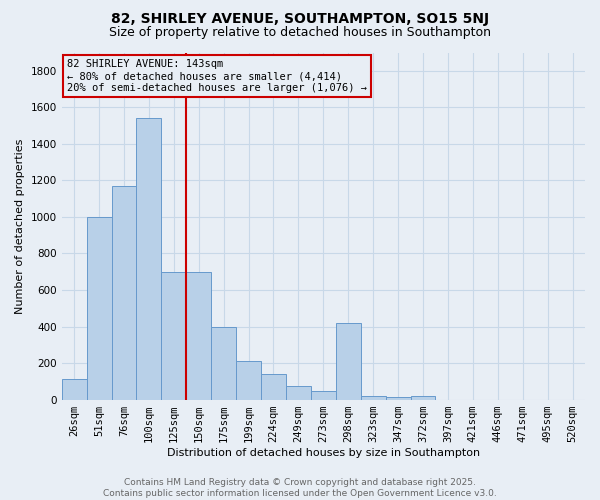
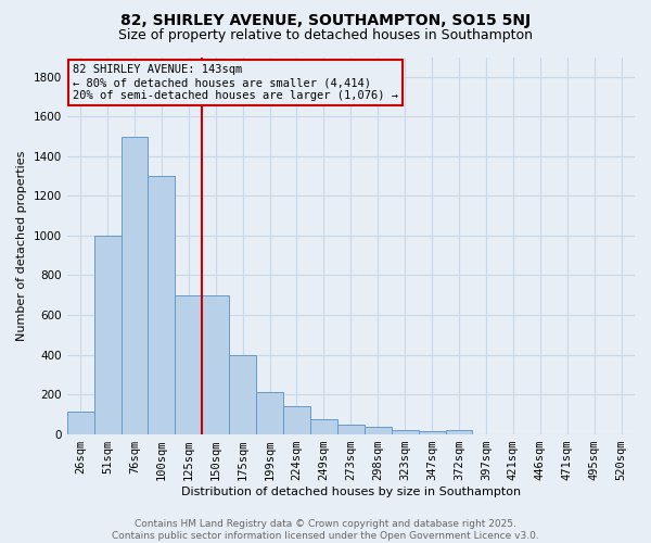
76sqm: 1170 -> 1500
100sqm: 1540 -> 1300
298sqm: 420 -> 40
